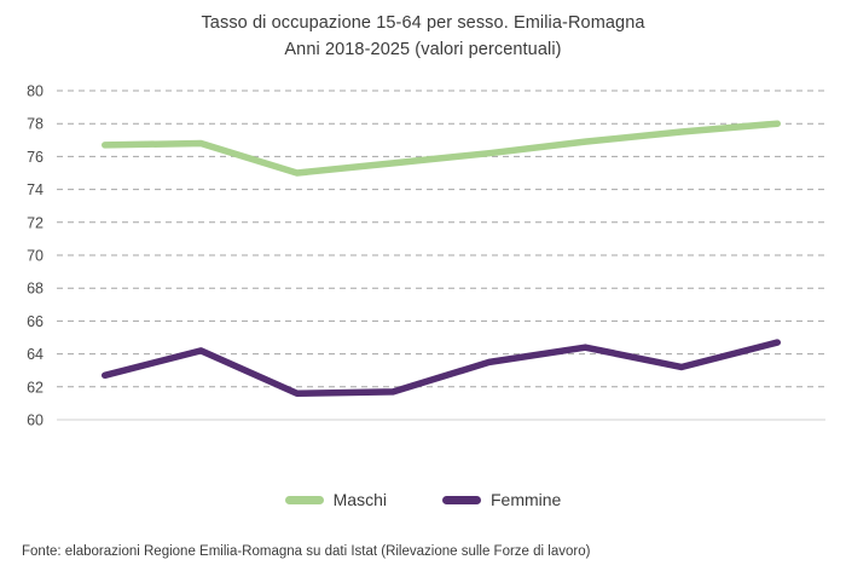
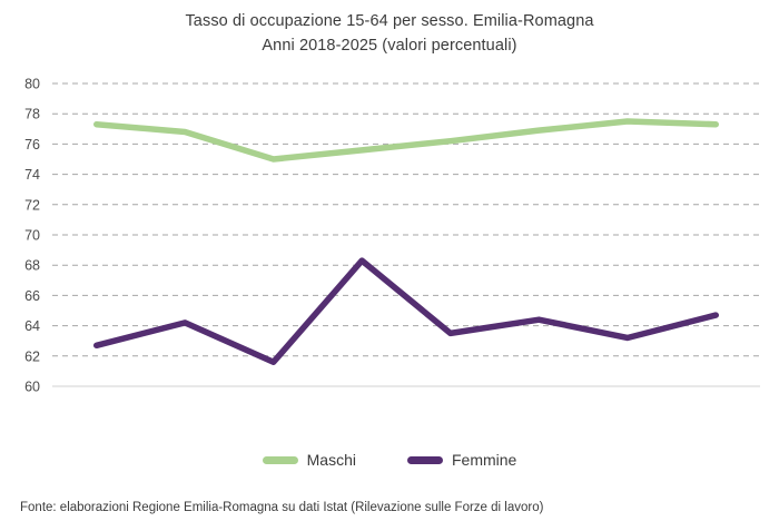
Maschi/2018: 76.7 -> 77.3
Femmine/2021: 61.7 -> 68.3
Maschi/2025: 78.0 -> 77.3
